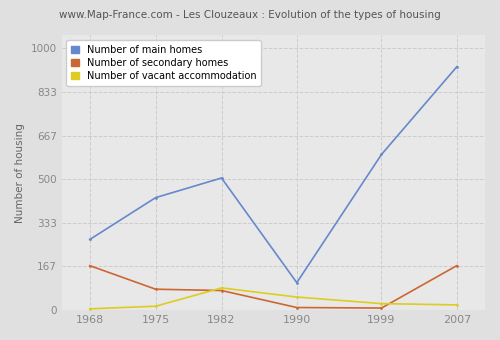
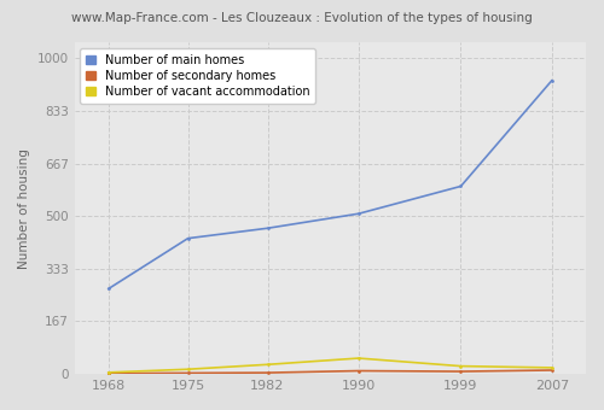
Number of secondary homes/1968: 170 -> 2
Number of secondary homes/1975: 80 -> 3
Number of main homes/1982: 505 -> 462
Number of secondary homes/1982: 75 -> 4
Number of vacant accommodation/1982: 85 -> 30
Number of main homes/1990: 105 -> 508
Number of secondary homes/2007: 170 -> 12
